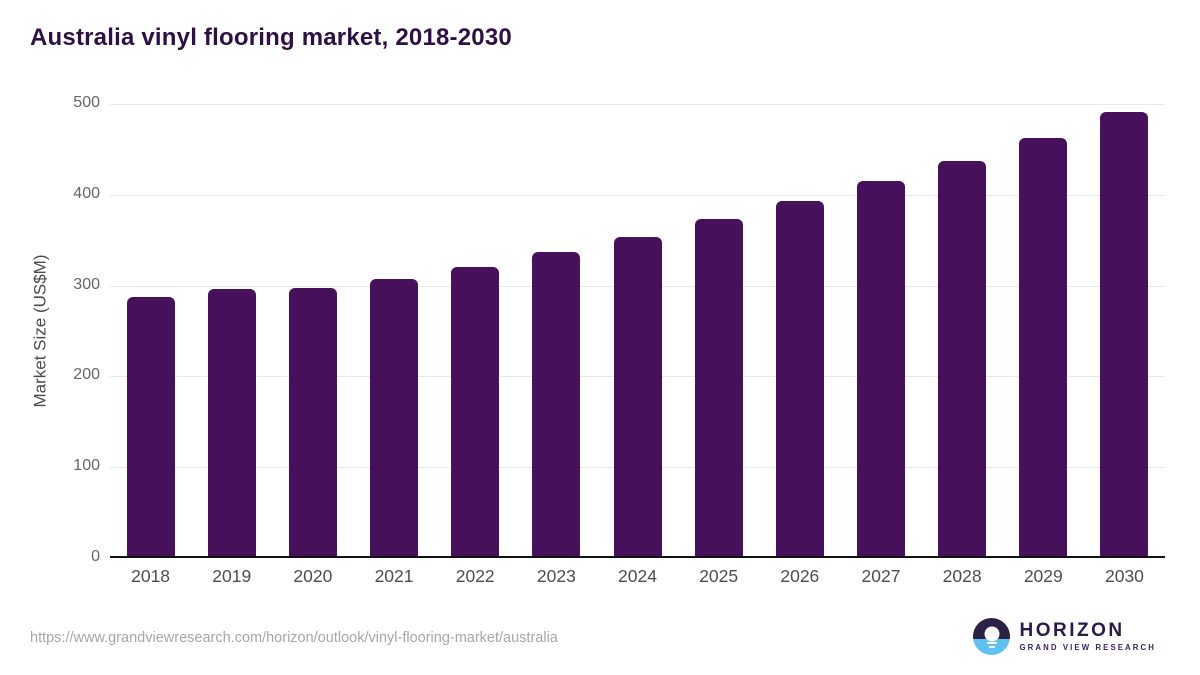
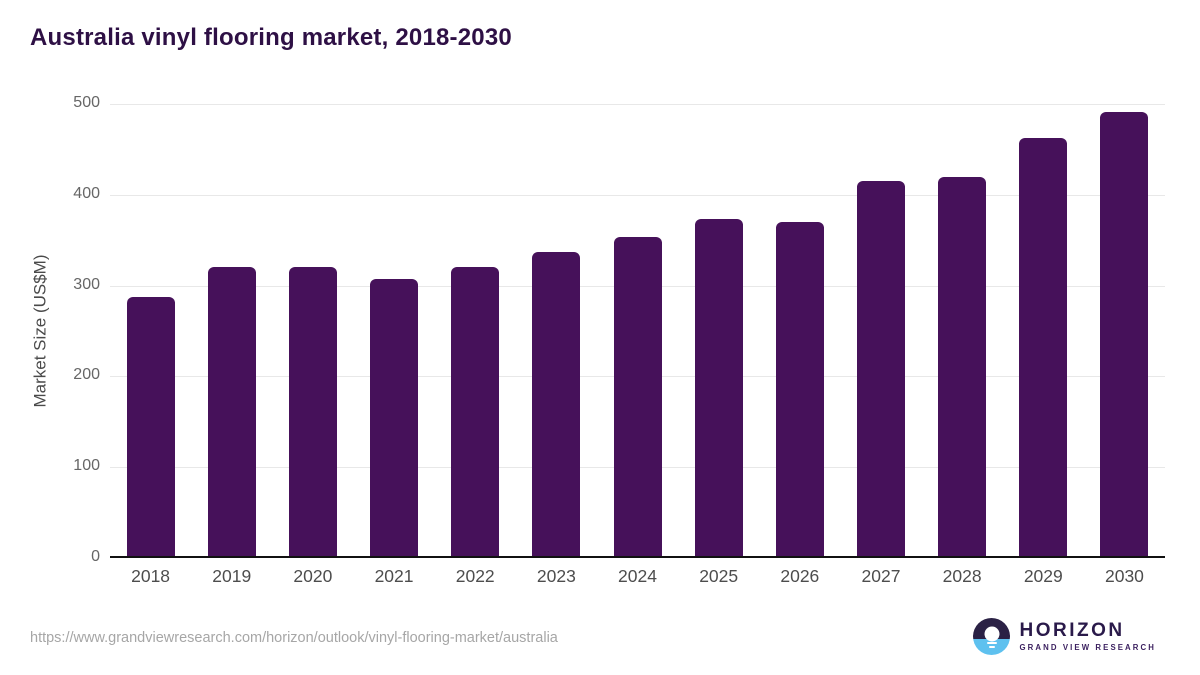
2019: 300 -> 320
2020: 300 -> 320
2026: 390 -> 370
2028: 440 -> 420
